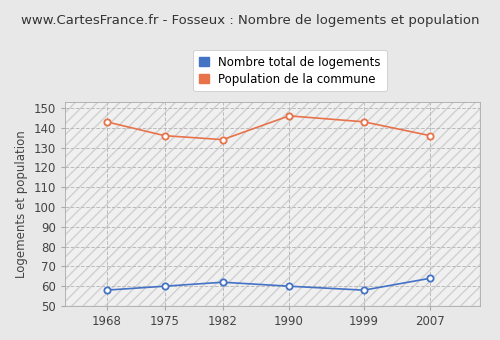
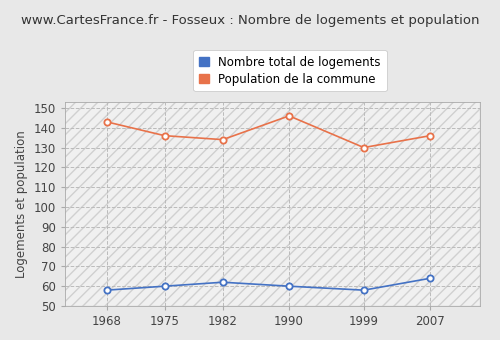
Population de la commune/1999: 143 -> 130
